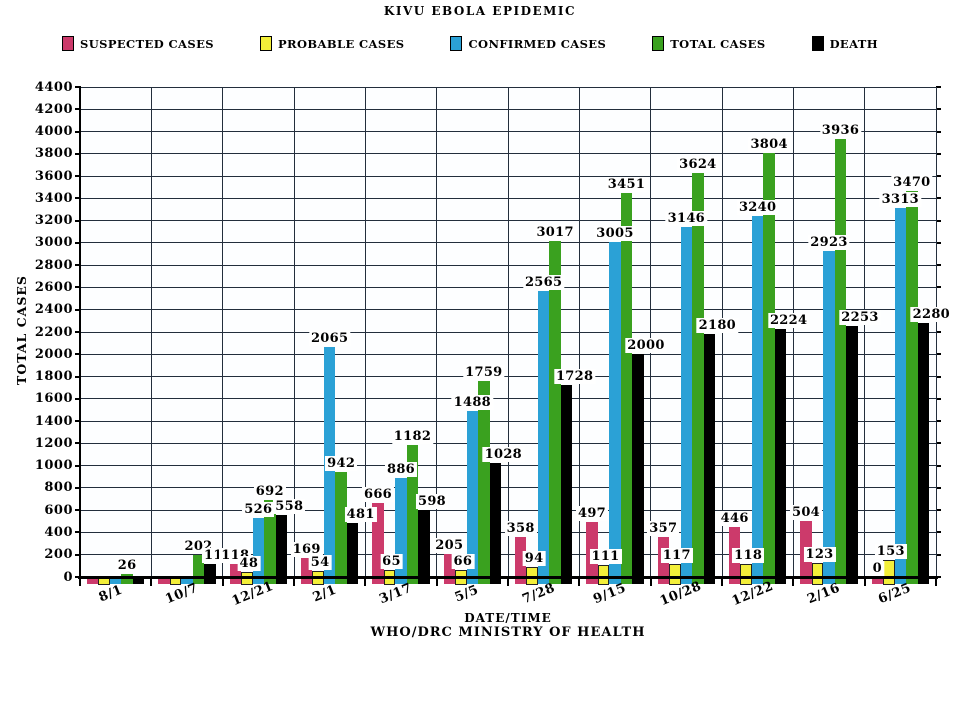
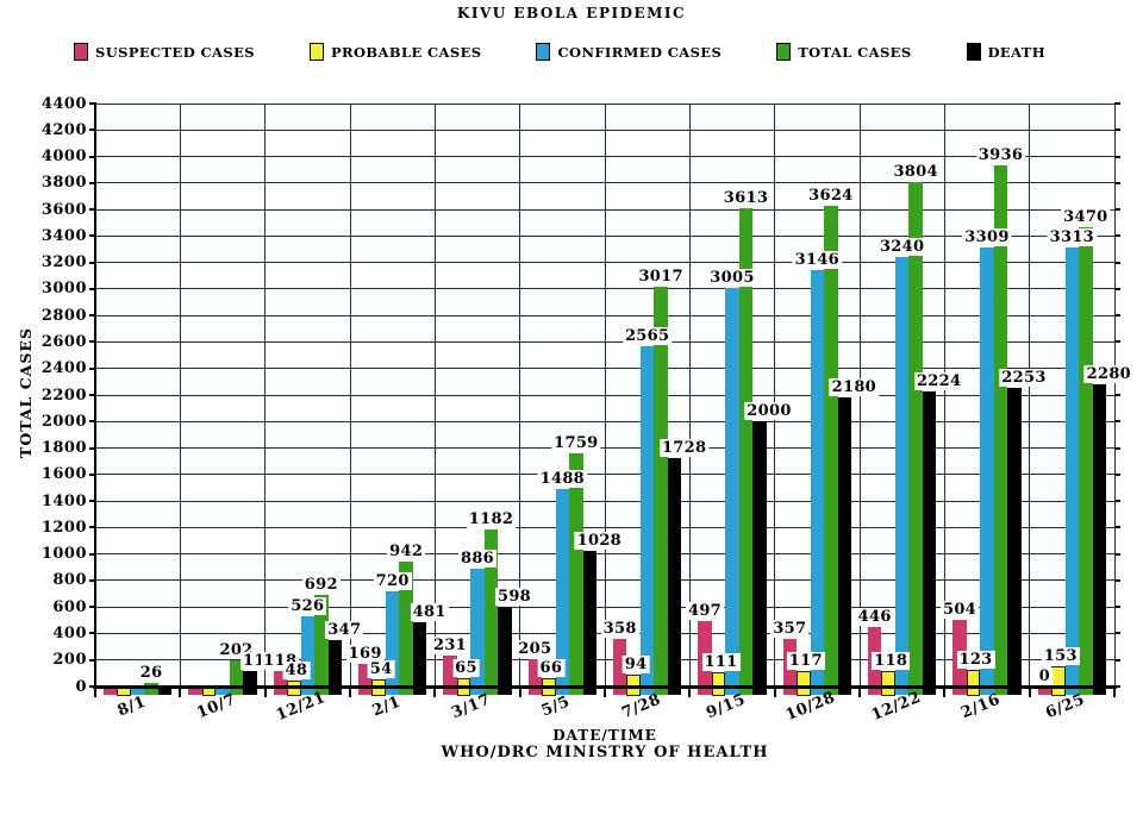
DEATH/12/21: 558 -> 347
CONFIRMED CASES/2/1: 2065 -> 720
SUSPECTED CASES/3/17: 666 -> 231
TOTAL CASES/9/15: 3451 -> 3613
CONFIRMED CASES/2/16: 2923 -> 3309
